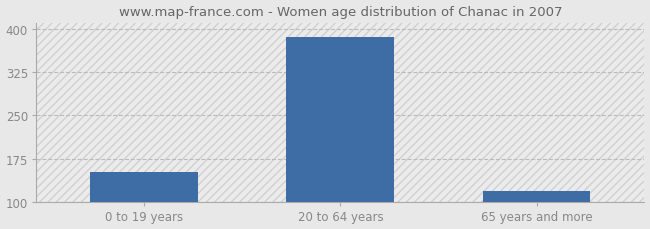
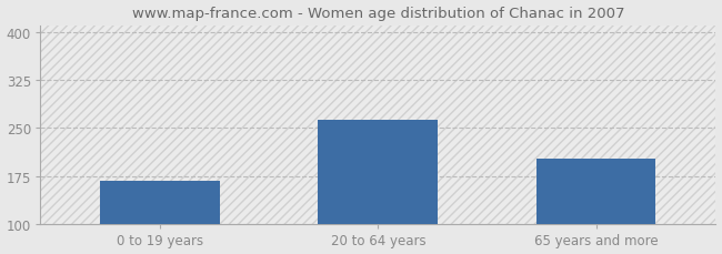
0 to 19 years: 152 -> 168
20 to 64 years: 385 -> 262
65 years and more: 120 -> 202
